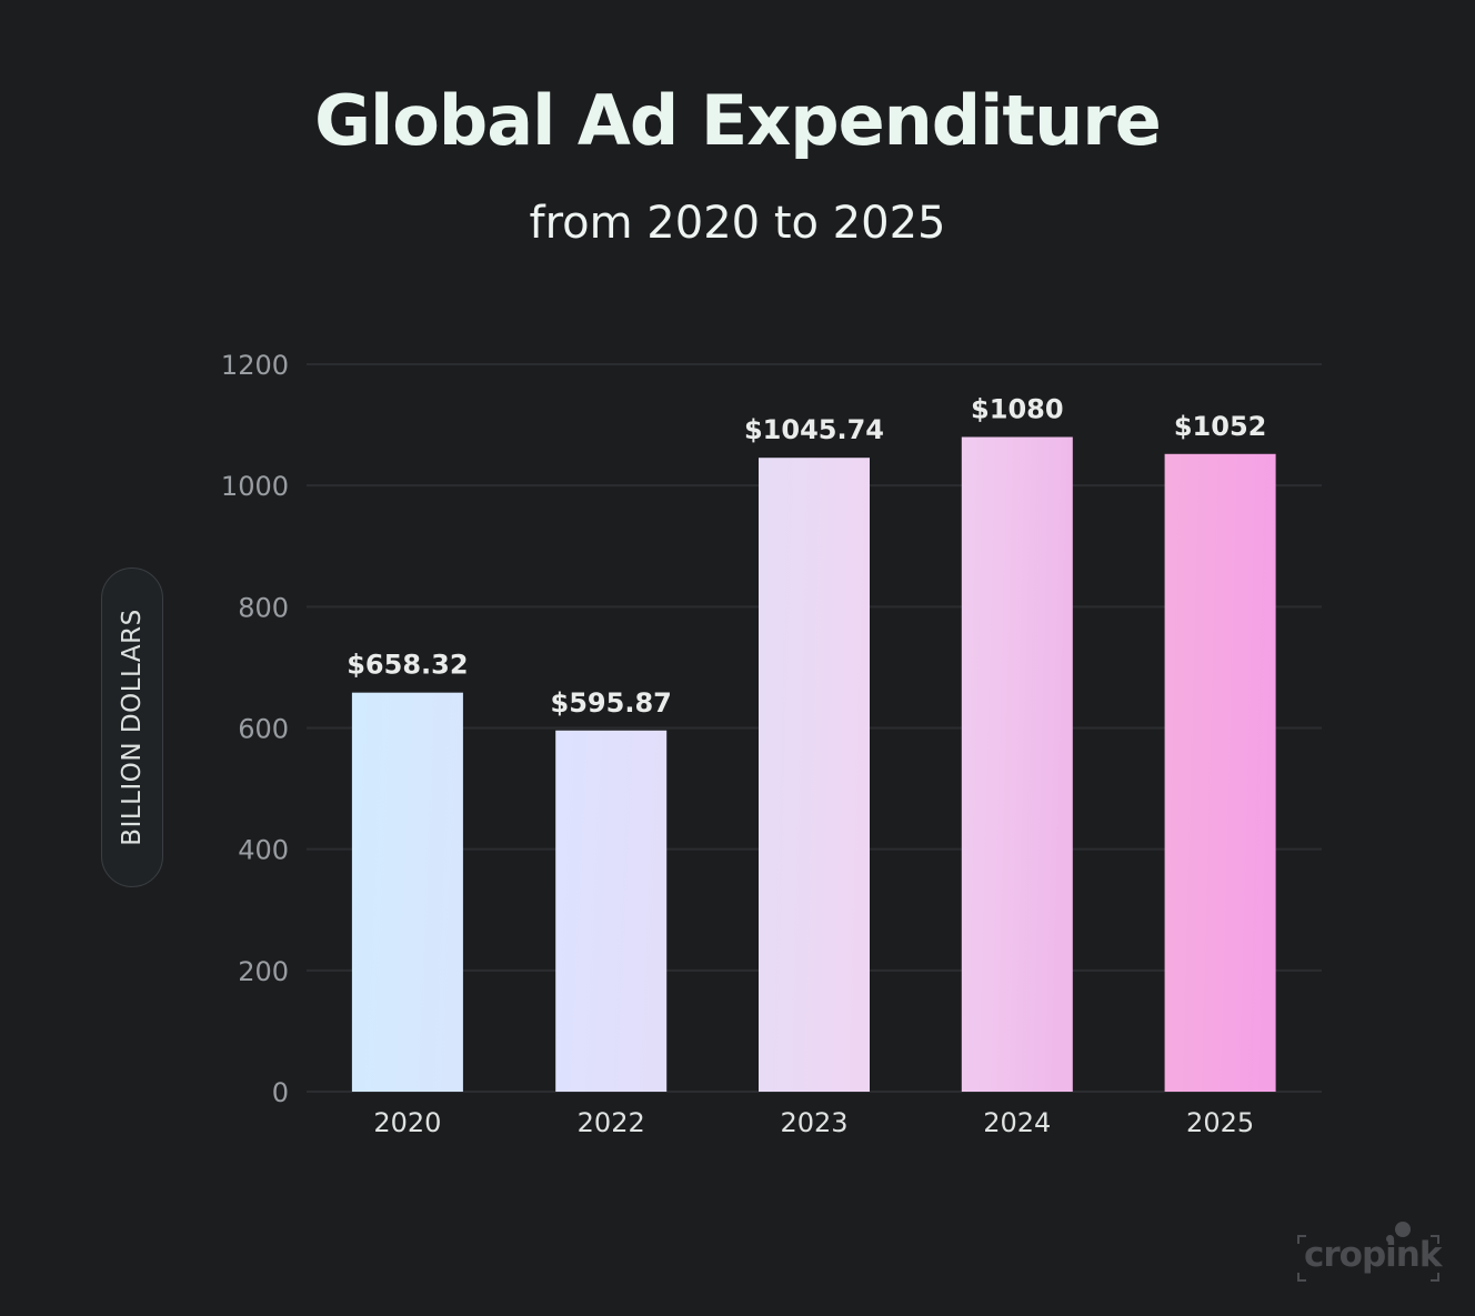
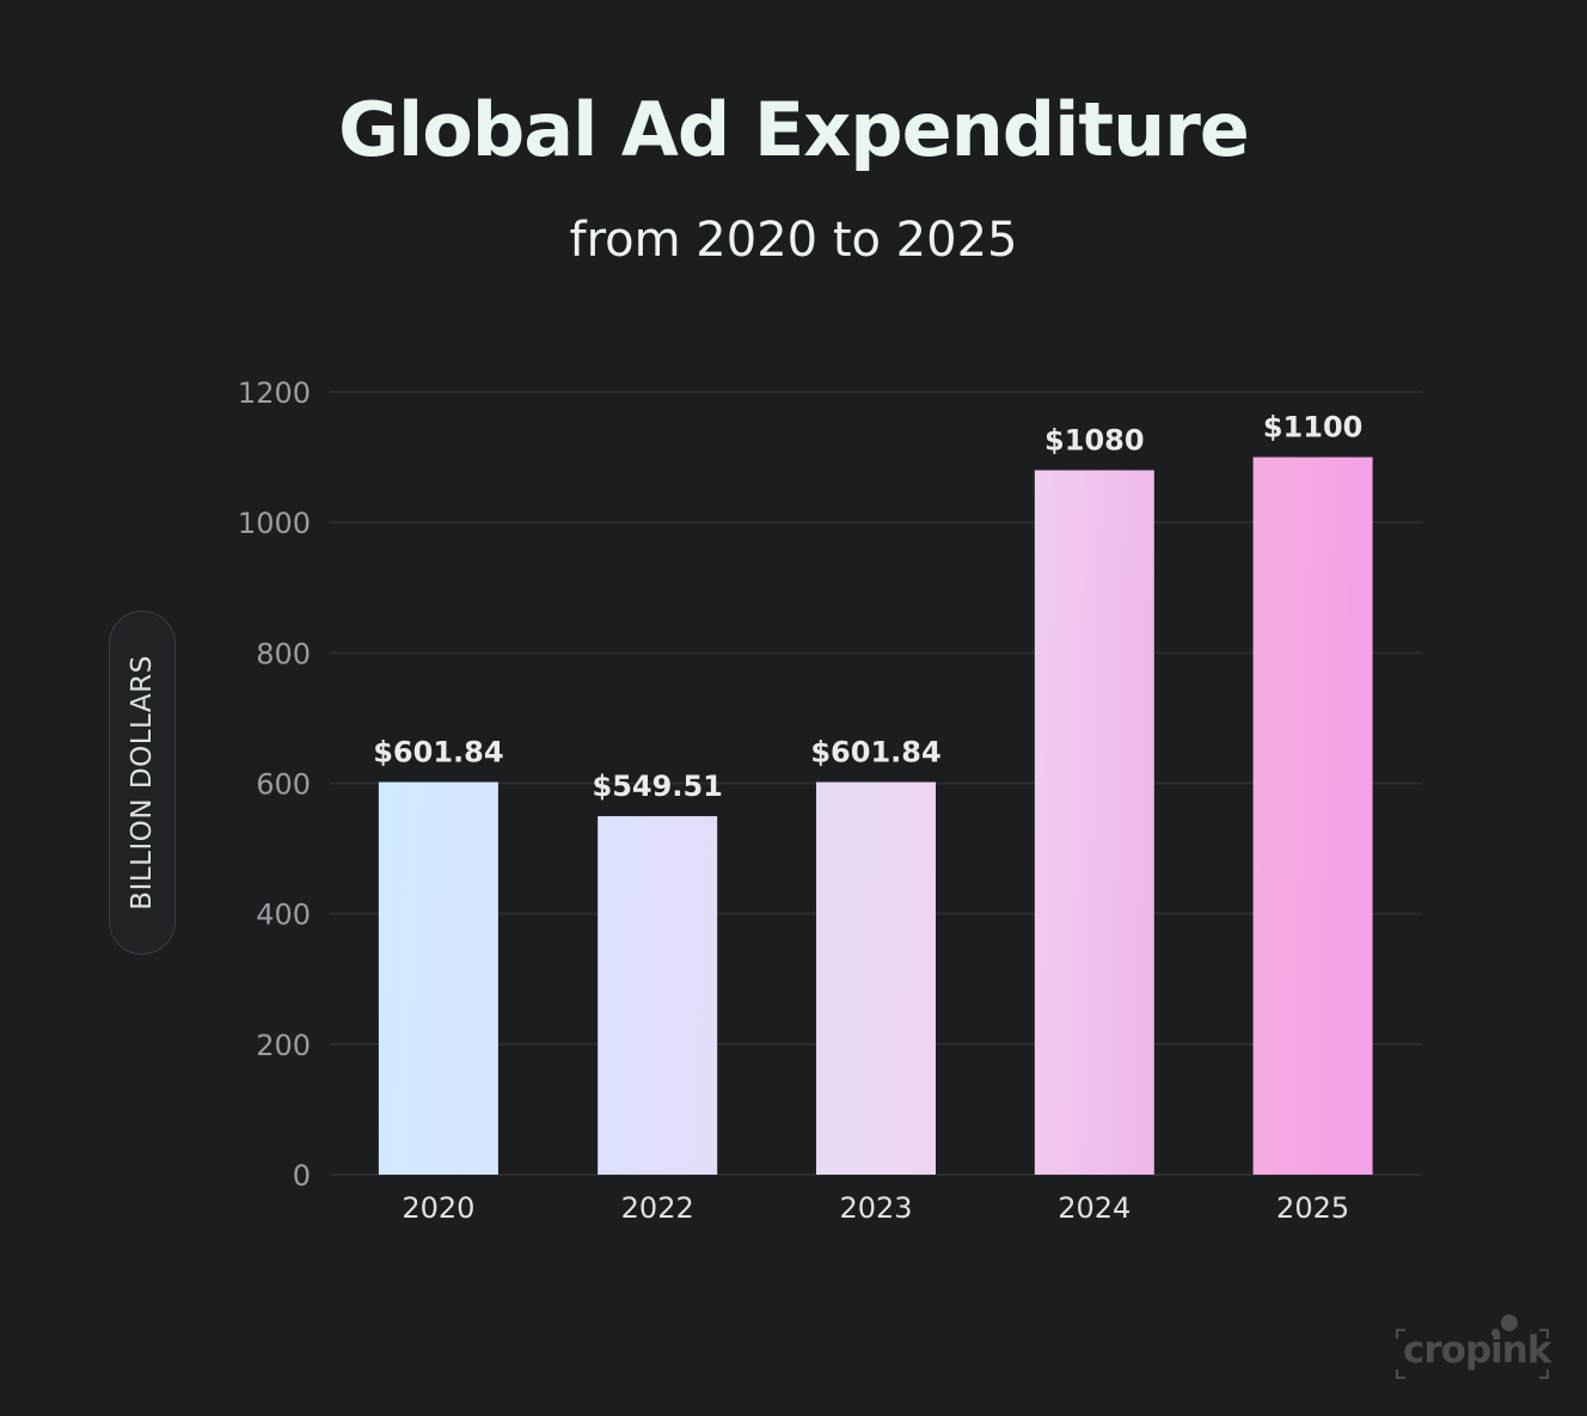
2020: $658.32 -> $601.84
2022: $595.87 -> $549.51
2023: $1045.74 -> $601.84
2025: $1052 -> $1100
